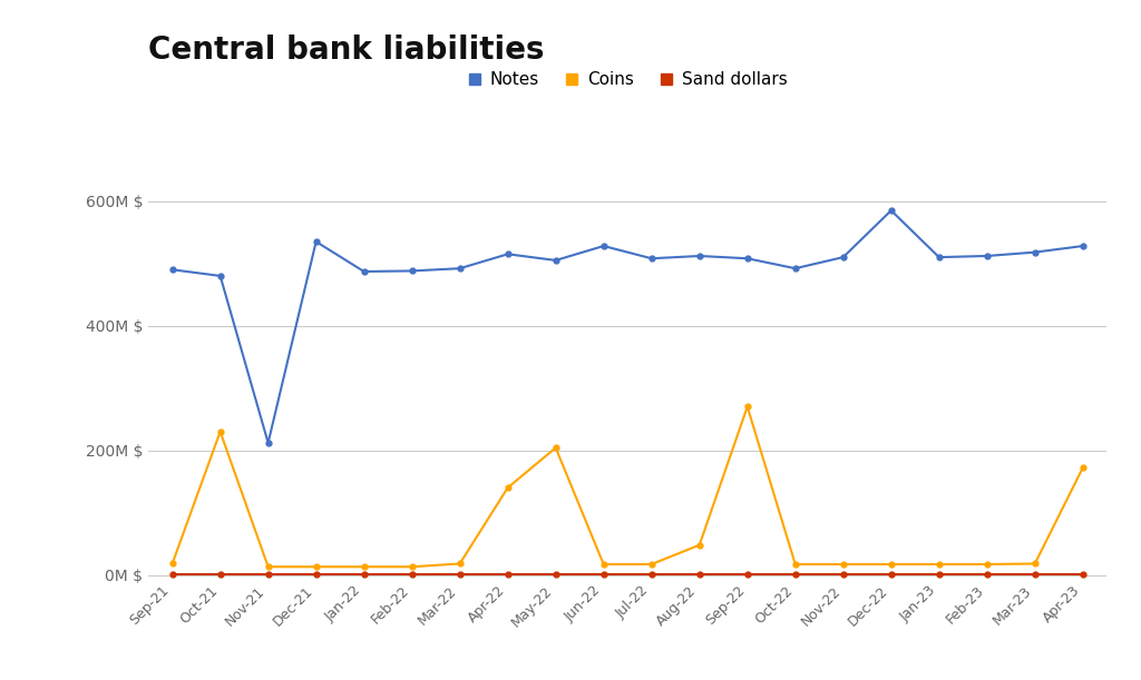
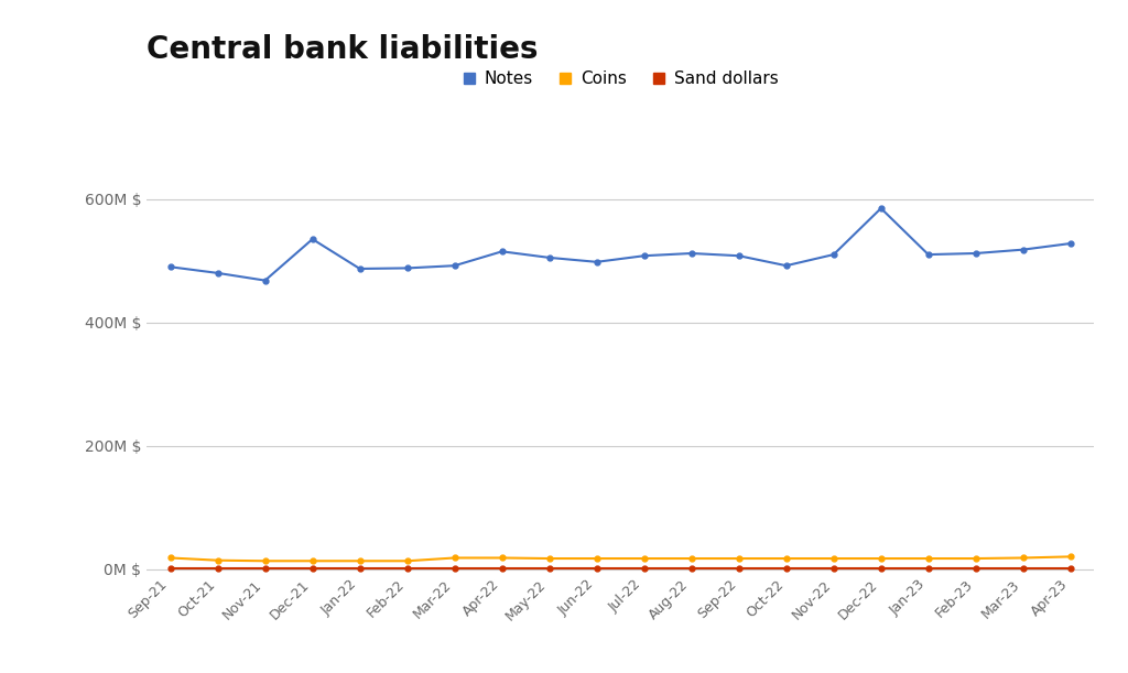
Coins/Oct-21: 230M $ -> 14M $
Notes/Nov-21: 212M $ -> 468M $
Coins/Apr-22: 140M $ -> 18M $
Coins/May-22: 204M $ -> 17M $
Notes/Jun-22: 528M $ -> 498M $
Coins/Aug-22: 48M $ -> 17M $
Coins/Sep-22: 270M $ -> 17M $
Coins/Apr-23: 172M $ -> 20M $
